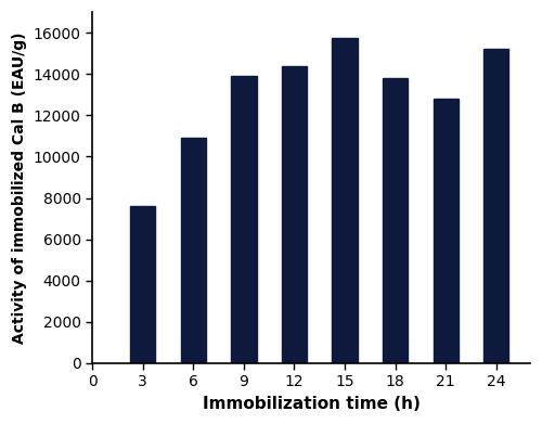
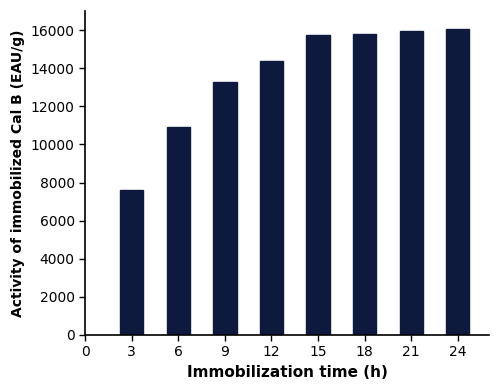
9: 13900 -> 13300
18: 13800 -> 15800
21: 12800 -> 16000
24: 15200 -> 16000
